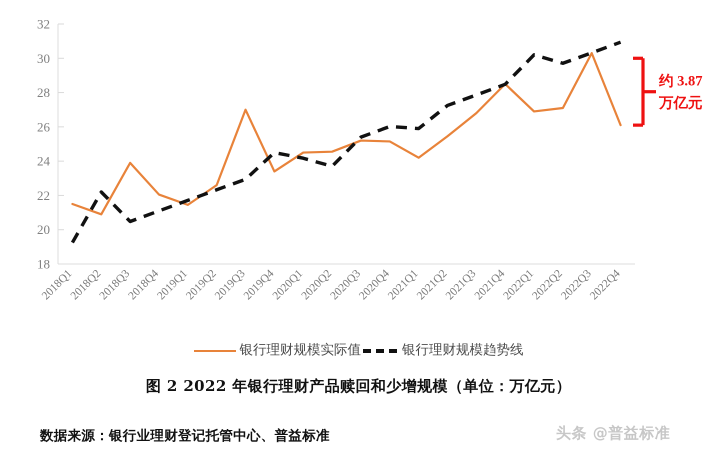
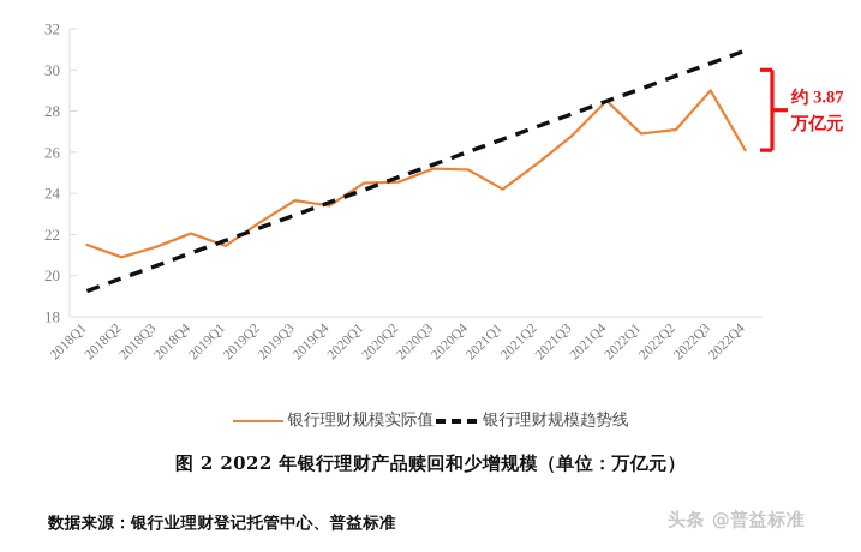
银行理财规模趋势线/2018Q2: 22.2 -> 19.9
银行理财规模实际值/2018Q3: 23.9 -> 21.4
银行理财规模实际值/2019Q3: 27.0 -> 23.6
银行理财规模趋势线/2019Q4: 24.5 -> 23.6
银行理财规模趋势线/2020Q2: 23.7 -> 24.8
银行理财规模趋势线/2021Q1: 25.9 -> 26.6
银行理财规模趋势线/2022Q1: 30.2 -> 29.1
银行理财规模实际值/2022Q3: 30.3 -> 29.0
